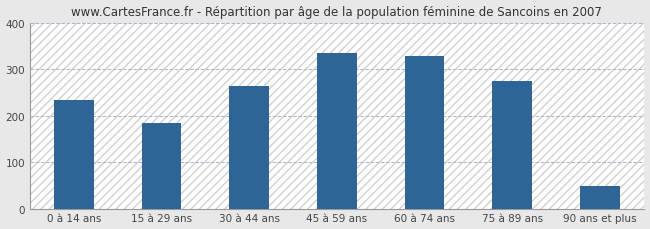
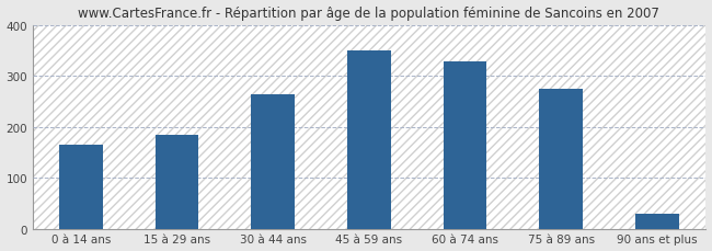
0 à 14 ans: 234 -> 165
45 à 59 ans: 336 -> 350
90 ans et plus: 48 -> 30
